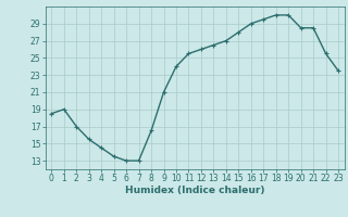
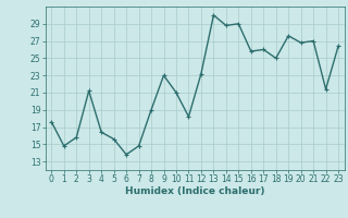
0: 18.5 -> 17.6
1: 19.0 -> 14.8
2: 17.0 -> 15.8
3: 15.5 -> 21.2
4: 14.5 -> 16.4
5: 13.5 -> 15.6
6: 13.0 -> 13.8
7: 13.0 -> 14.8
8: 16.5 -> 19.0
9: 21.0 -> 23.0
10: 24.0 -> 21.0
11: 25.5 -> 18.2
12: 26.0 -> 23.2
13: 26.5 -> 30.0
14: 27.0 -> 28.8
15: 28.0 -> 29.0
16: 29.0 -> 25.8
17: 29.5 -> 26.0
18: 30.0 -> 25.0
19: 30.0 -> 27.6
20: 28.5 -> 26.8
21: 28.5 -> 27.0
22: 25.5 -> 21.4
23: 23.5 -> 26.4
